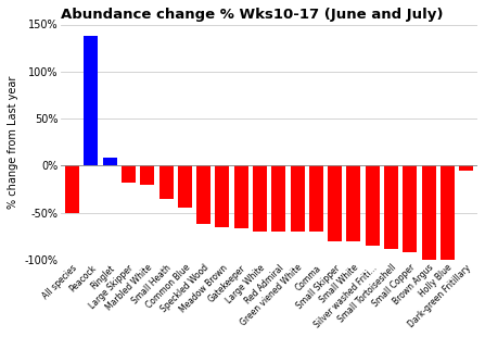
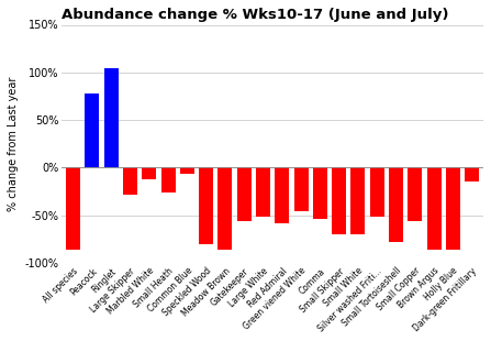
All species: -50% -> -86%
Peacock: 138% -> 78%
Ringlet: 8% -> 104%
Large Skipper: -18% -> -28%
Marbled White: -20% -> -12%
Small Heath: -35% -> -26%
Common Blue: -45% -> -6%
Speckled Wood: -62% -> -80%
Meadow Brown: -65% -> -86%
Gatekeeper: -67% -> -56%
Large White: -70% -> -52%
Red Admiral: -70% -> -58%
Green viened White: -70% -> -46%
Comma: -70% -> -54%
Small Skipper: -80% -> -70%
Small White: -80% -> -70%
Silver washed Friti...: -85% -> -52%
Small Tortoiseshell: -88% -> -78%
Small Copper: -92% -> -56%
Brown Argus: -100% -> -86%
Holly Blue: -100% -> -86%
Dark-green Fritillary: -5% -> -14%
